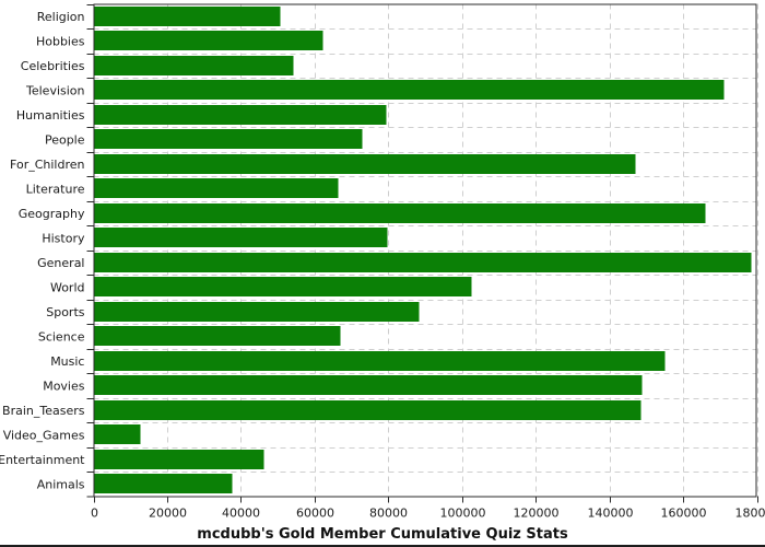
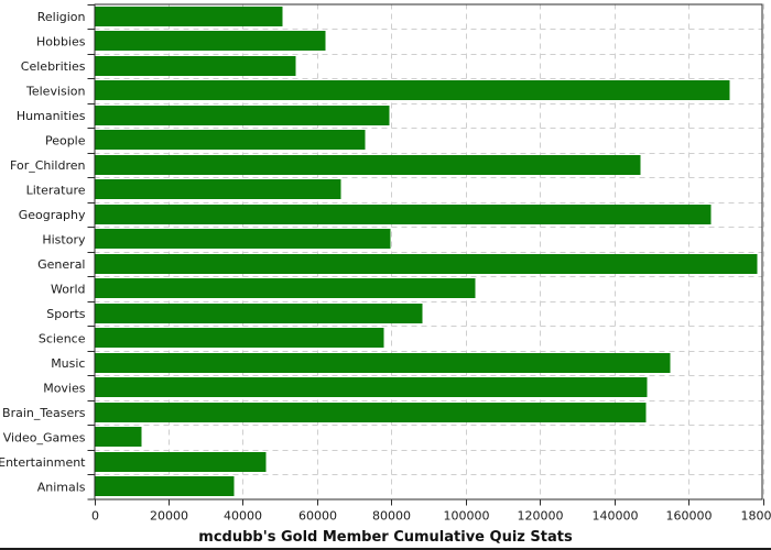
Science: 67000 -> 78000
